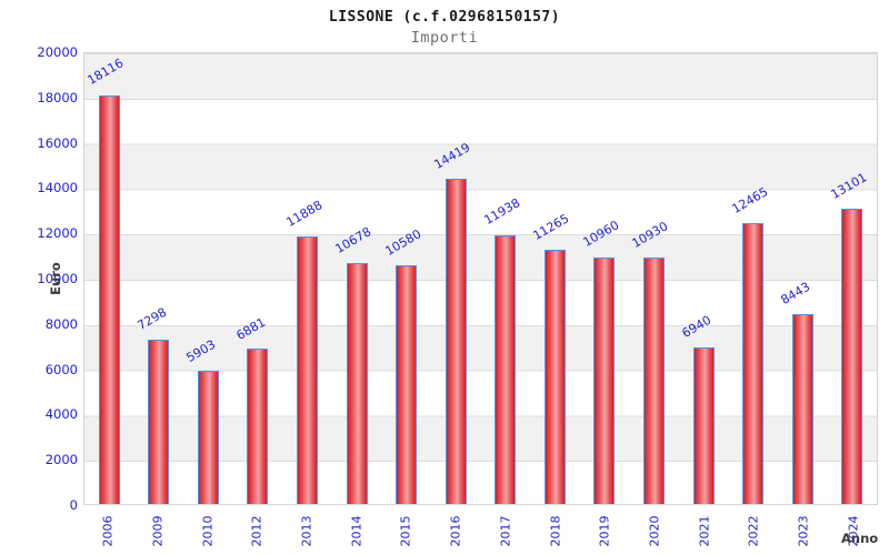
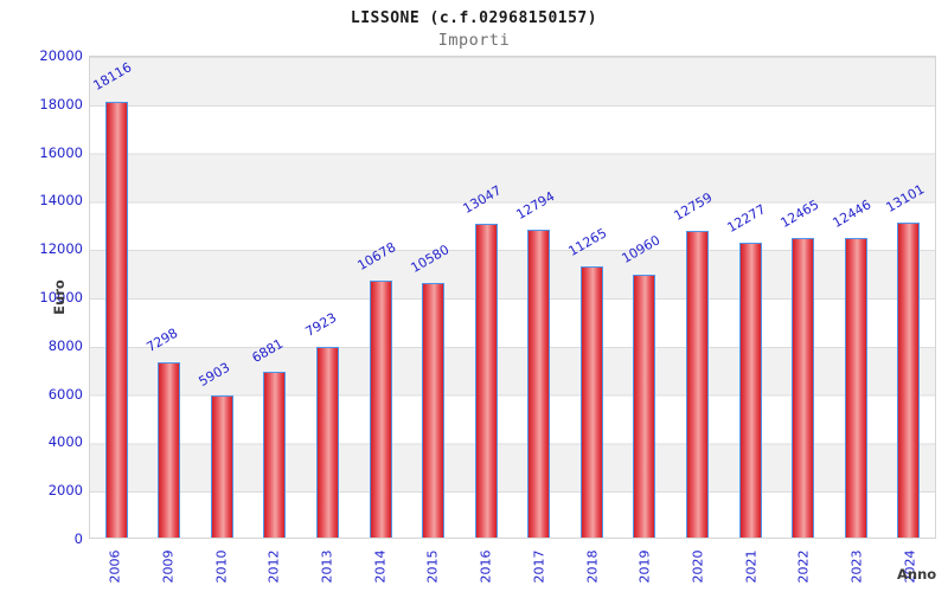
2013: 11888 -> 7923
2016: 14419 -> 13047
2017: 11938 -> 12794
2020: 10930 -> 12759
2021: 6940 -> 12277
2023: 8443 -> 12446
